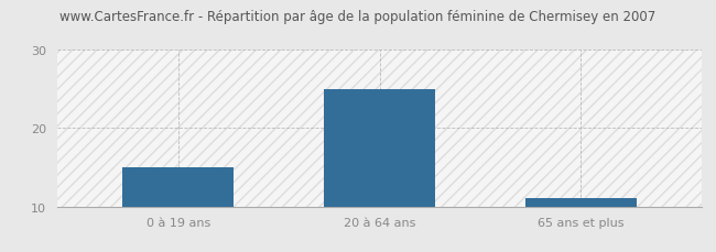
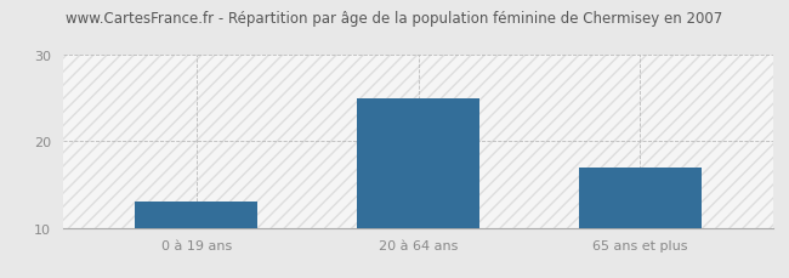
0 à 19 ans: 15 -> 13
65 ans et plus: 11 -> 17
